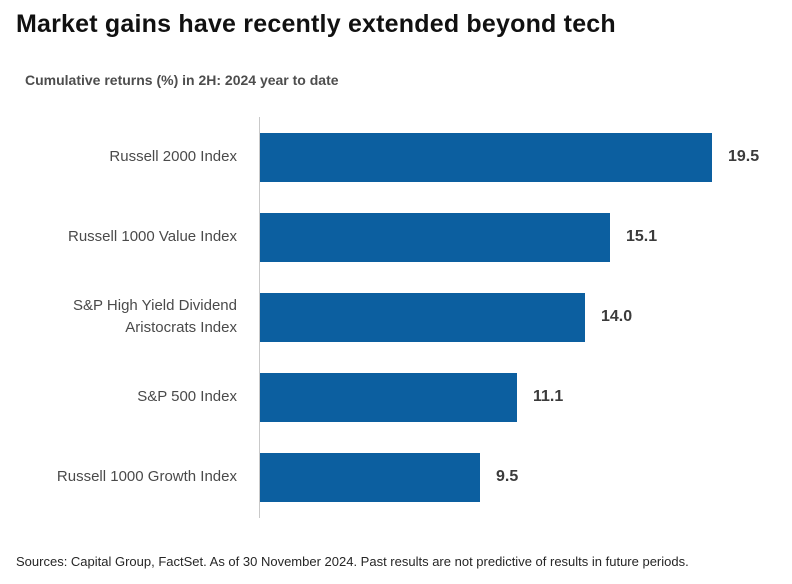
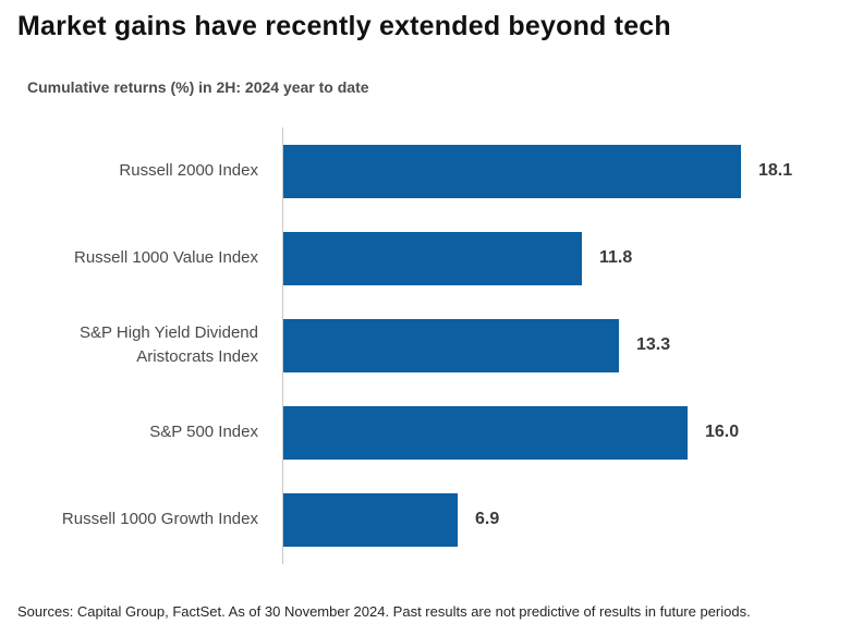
Russell 2000 Index: 19.5 -> 18.1
Russell 1000 Value Index: 15.1 -> 11.8
S&P High Yield Dividend Aristocrats Index: 14.0 -> 13.3
S&P 500 Index: 11.1 -> 16.0
Russell 1000 Growth Index: 9.5 -> 6.9
